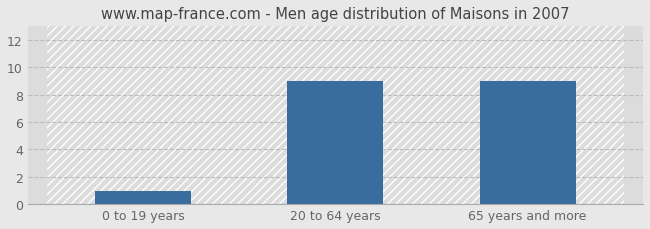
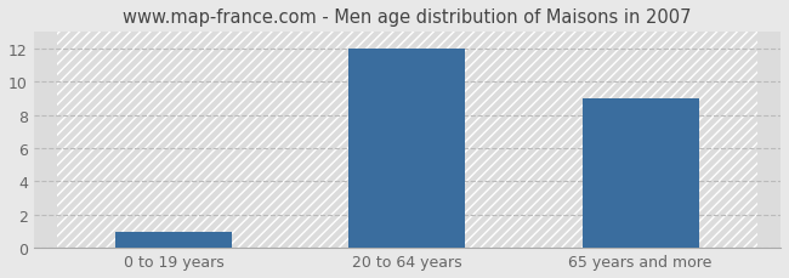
20 to 64 years: 9 -> 12
